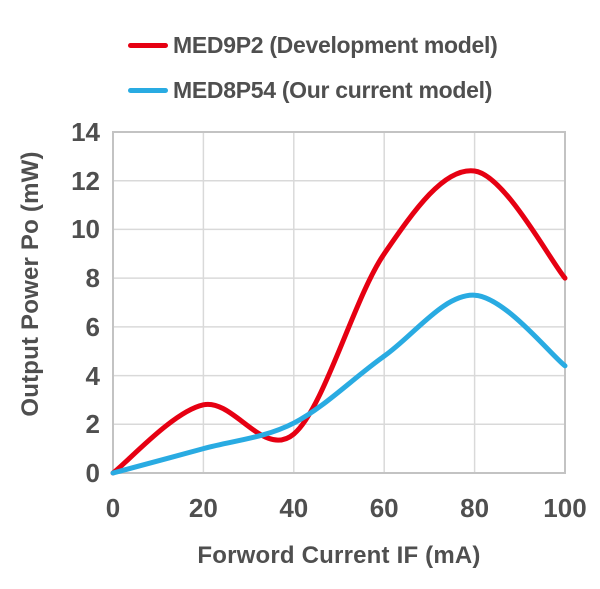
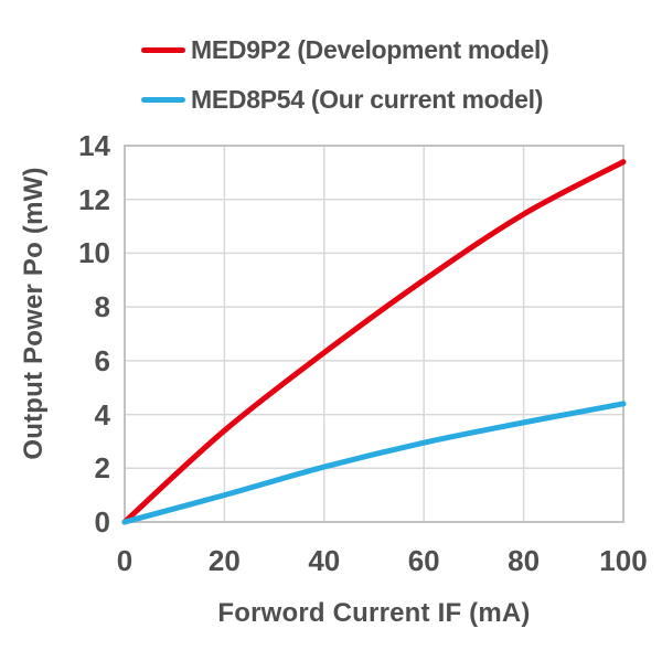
MED9P2 (Development model)/20: 2.8 -> 3.4
MED9P2 (Development model)/40: 1.6 -> 6.3
MED8P54 (Our current model)/60: 4.8 -> 3.0
MED9P2 (Development model)/80: 12.4 -> 11.4
MED8P54 (Our current model)/80: 7.3 -> 3.7
MED9P2 (Development model)/100: 8.0 -> 13.4
